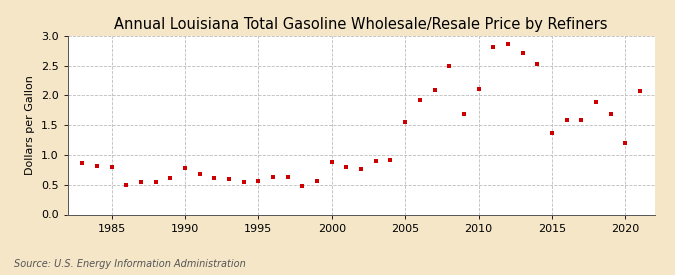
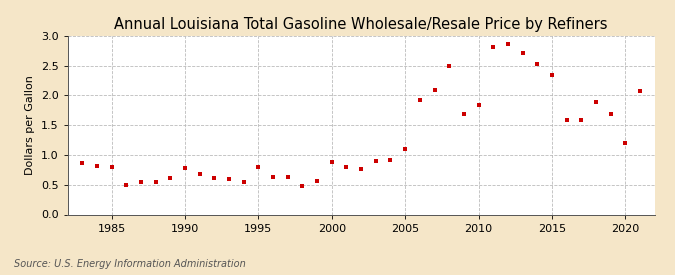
1995: 0.57 -> 0.80
2005: 1.55 -> 1.10
2010: 2.10 -> 1.84
2015: 1.37 -> 2.34
